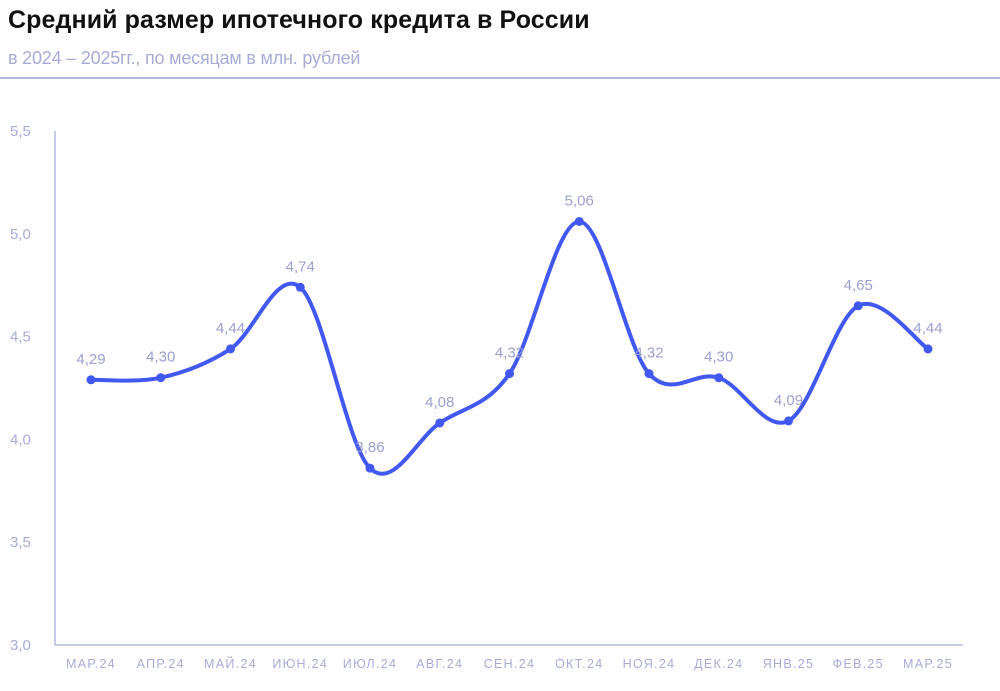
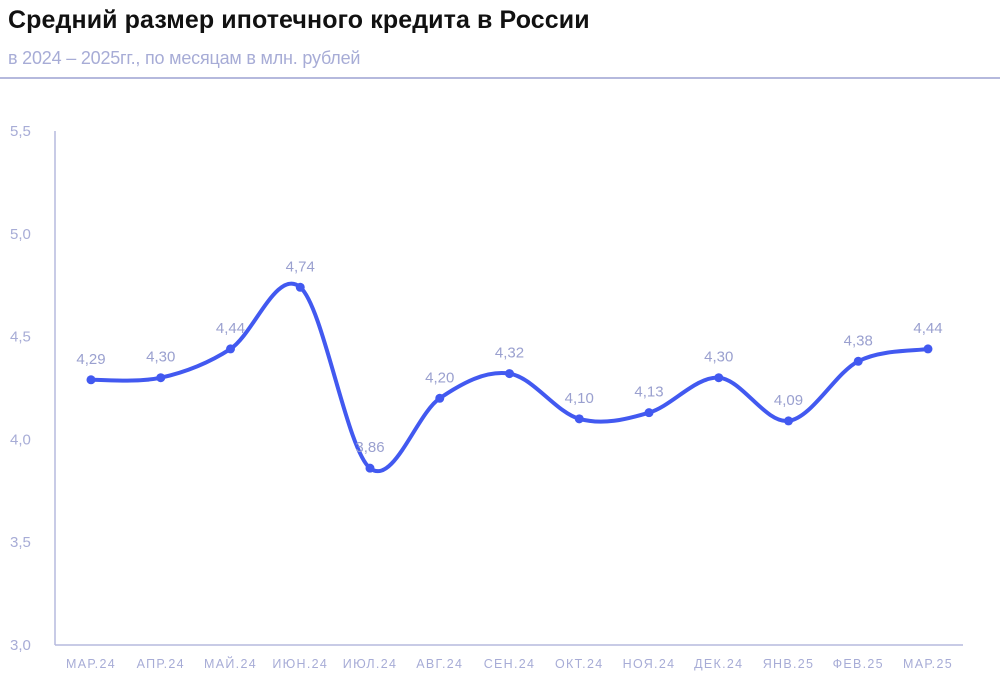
АВГ.24: 4,08 -> 4,20
ОКТ.24: 5,06 -> 4,10
НОЯ.24: 4,32 -> 4,13
ФЕВ.25: 4,65 -> 4,38
